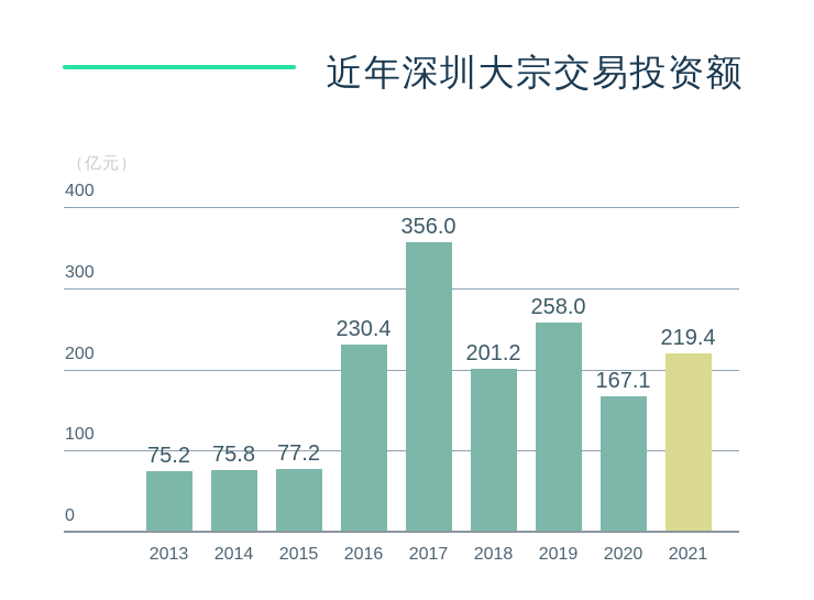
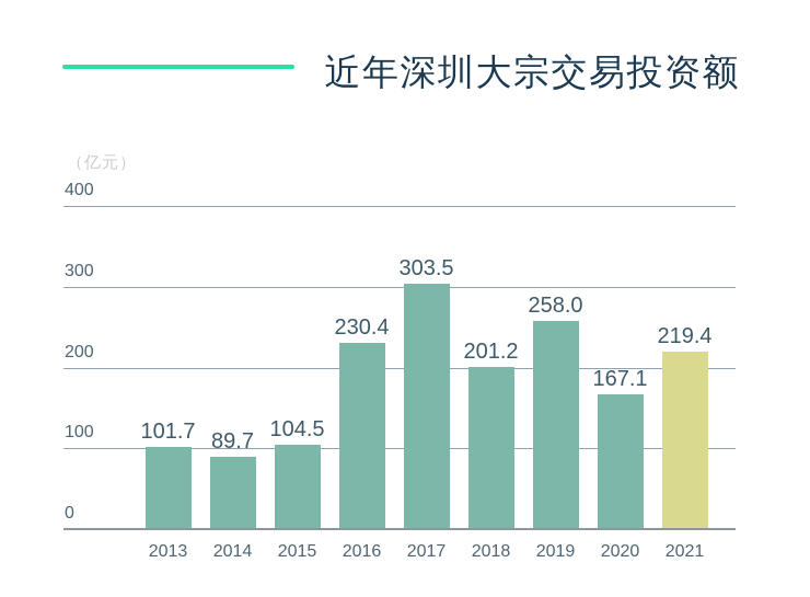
2013: 75.2 -> 101.7
2014: 75.8 -> 89.7
2015: 77.2 -> 104.5
2017: 356.0 -> 303.5
